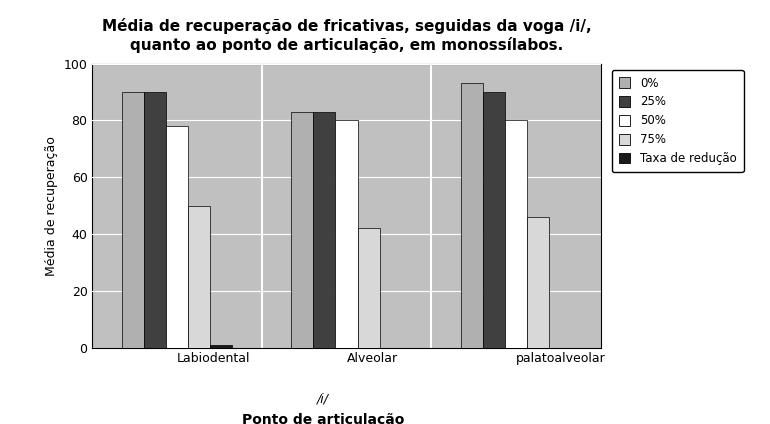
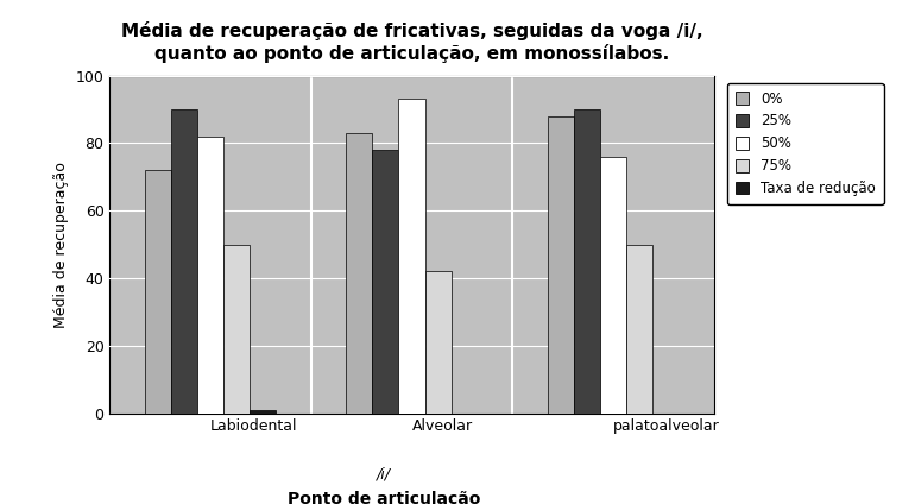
0%/Labiodental: 90 -> 72
50%/Labiodental: 78 -> 82
25%/Alveolar: 83 -> 78
50%/Alveolar: 80 -> 93
0%/palatoalveolar: 93 -> 88
50%/palatoalveolar: 80 -> 76
75%/palatoalveolar: 46 -> 50
